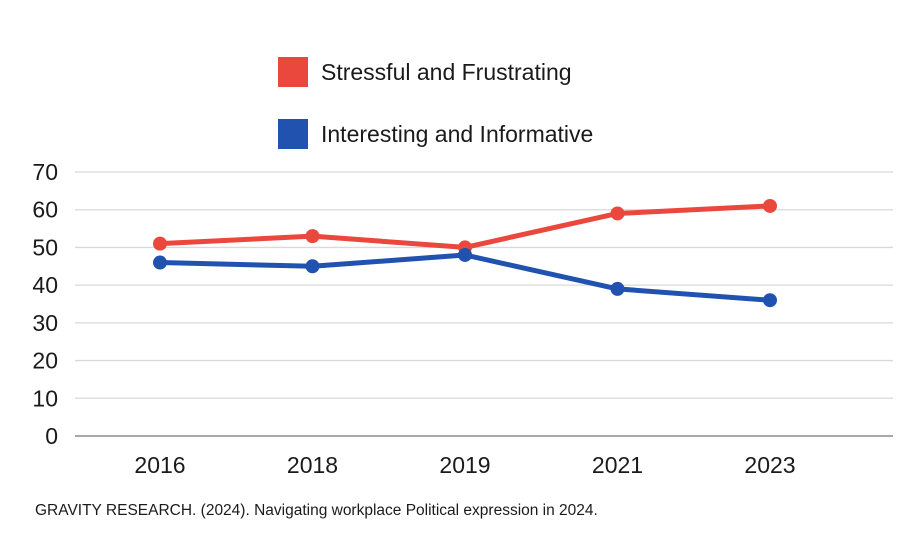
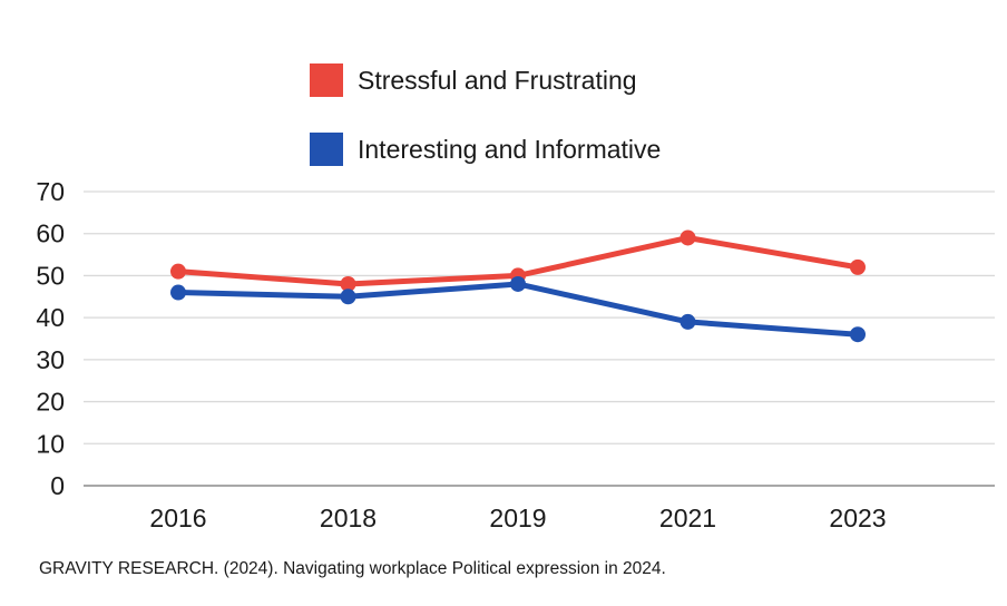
Stressful and Frustrating/2018: 53 -> 48
Stressful and Frustrating/2023: 61 -> 52
